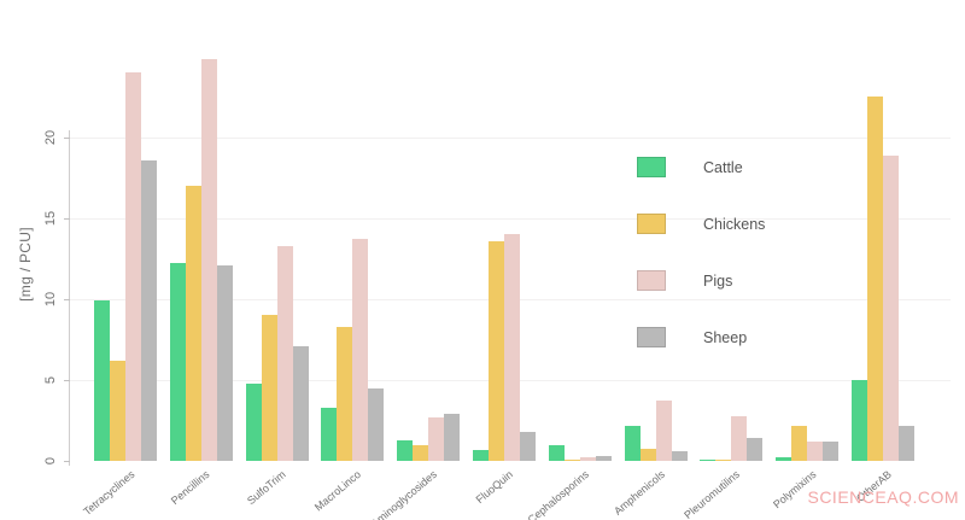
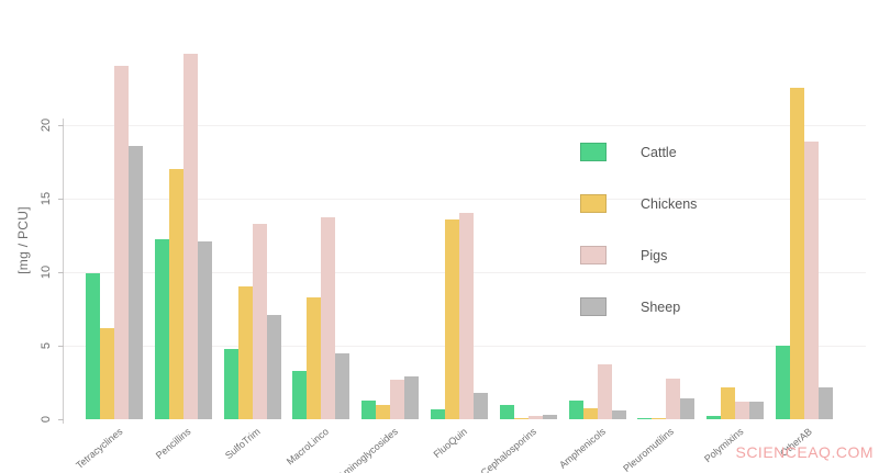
Cattle/Amphenicols: 2.2 -> 1.3
